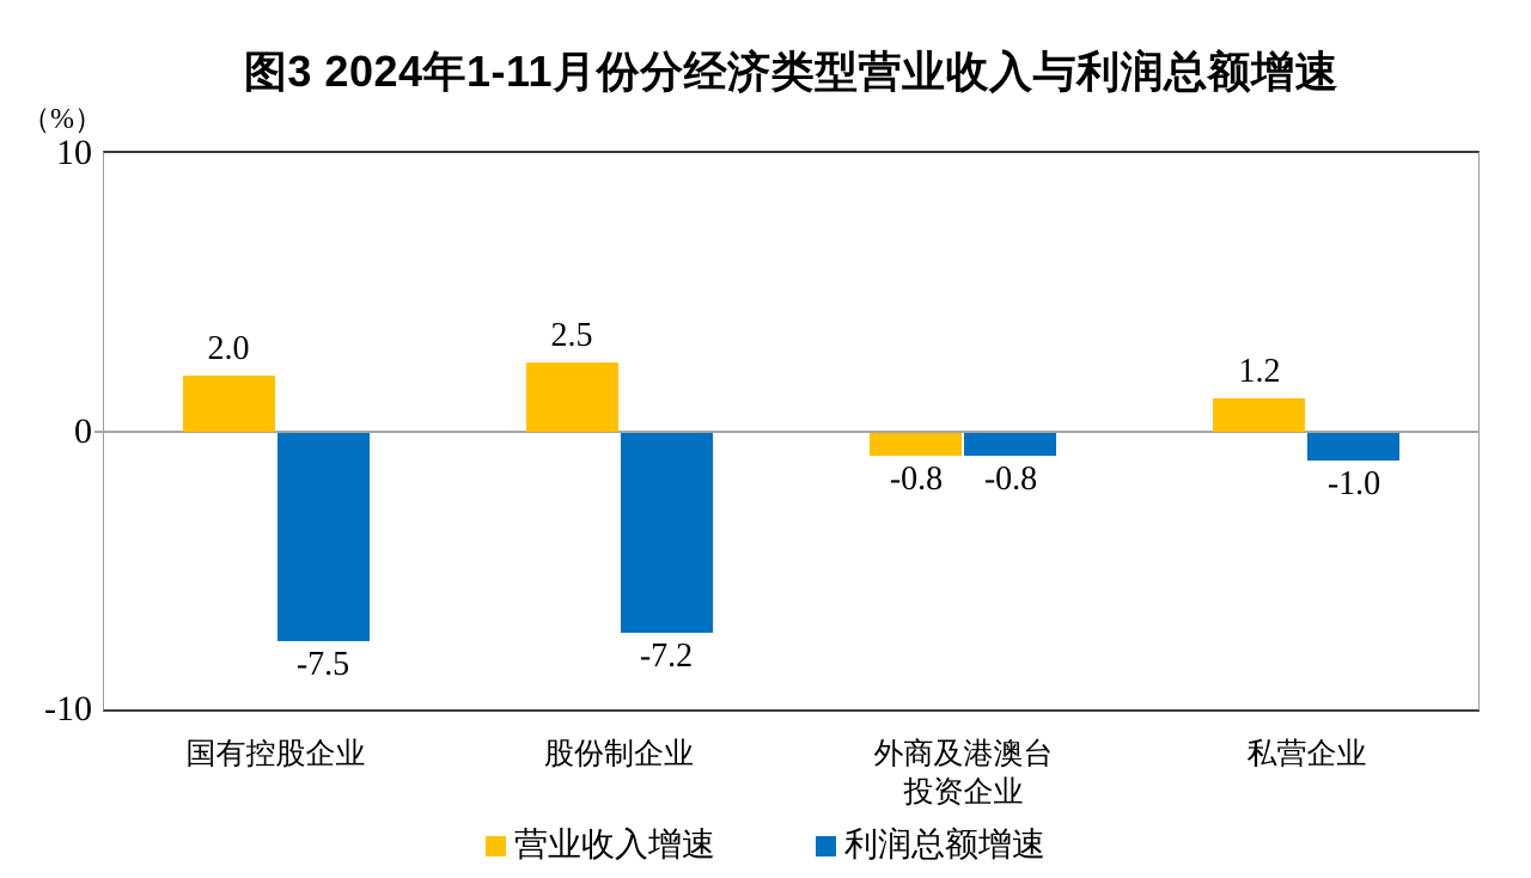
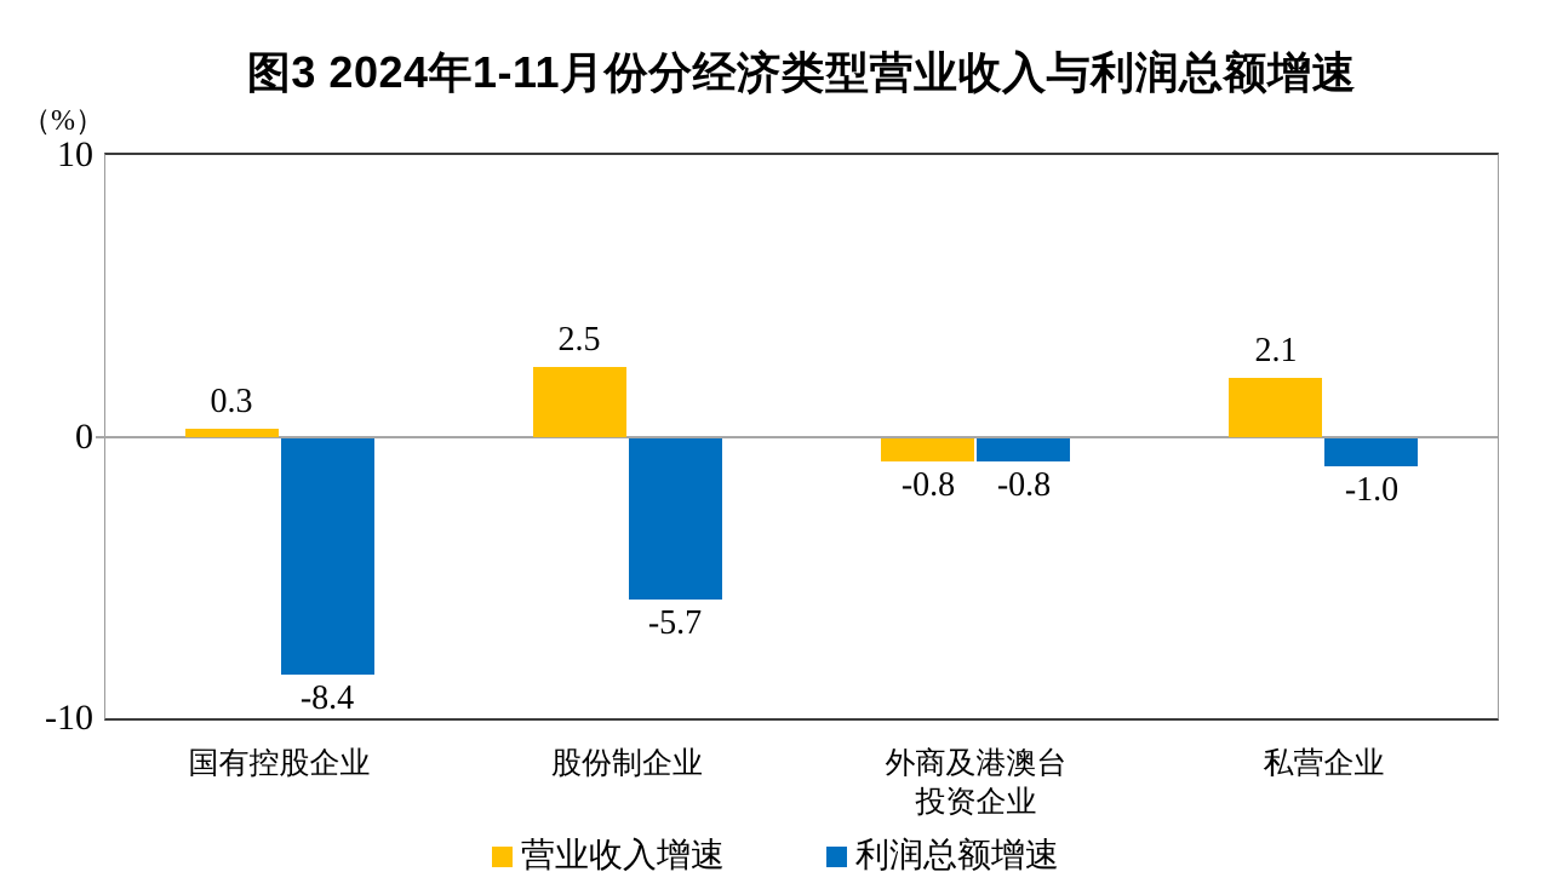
营业收入增速/国有控股企业: 2.0 -> 0.3
利润总额增速/国有控股企业: -7.5 -> -8.4
利润总额增速/股份制企业: -7.2 -> -5.7
营业收入增速/私营企业: 1.2 -> 2.1
